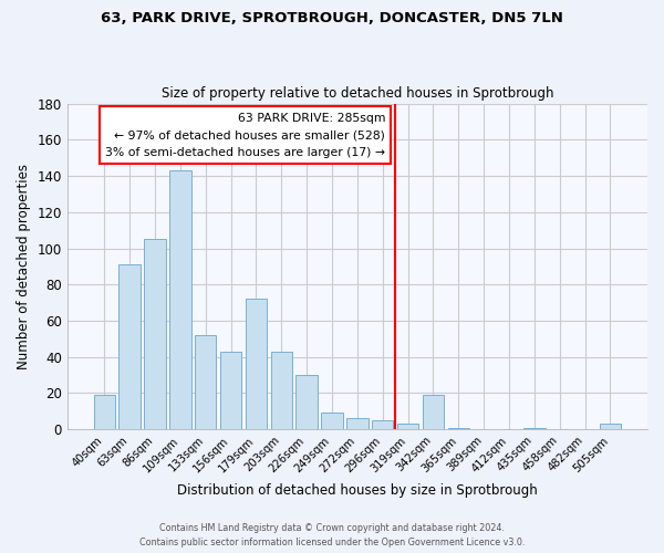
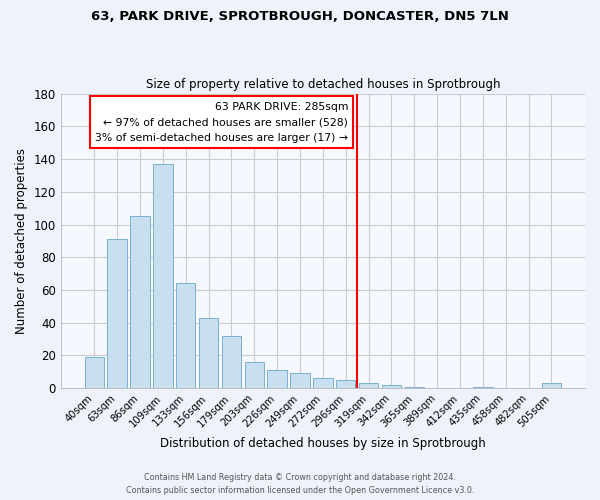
109sqm: 143 -> 137
133sqm: 52 -> 64
179sqm: 72 -> 32
203sqm: 43 -> 16
226sqm: 30 -> 11
342sqm: 19 -> 2
